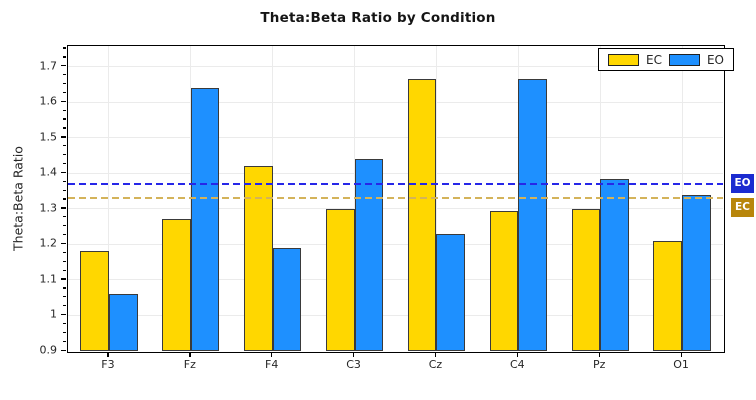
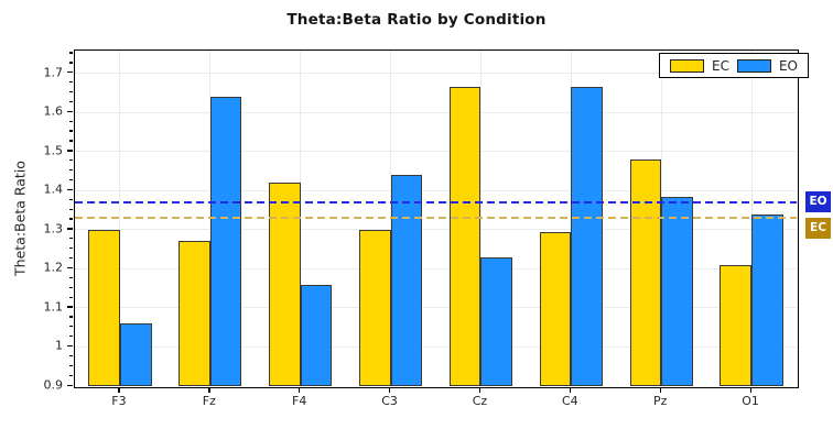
EC/F3: 1.18 -> 1.30
EO/F4: 1.19 -> 1.16
EC/Pz: 1.30 -> 1.48
